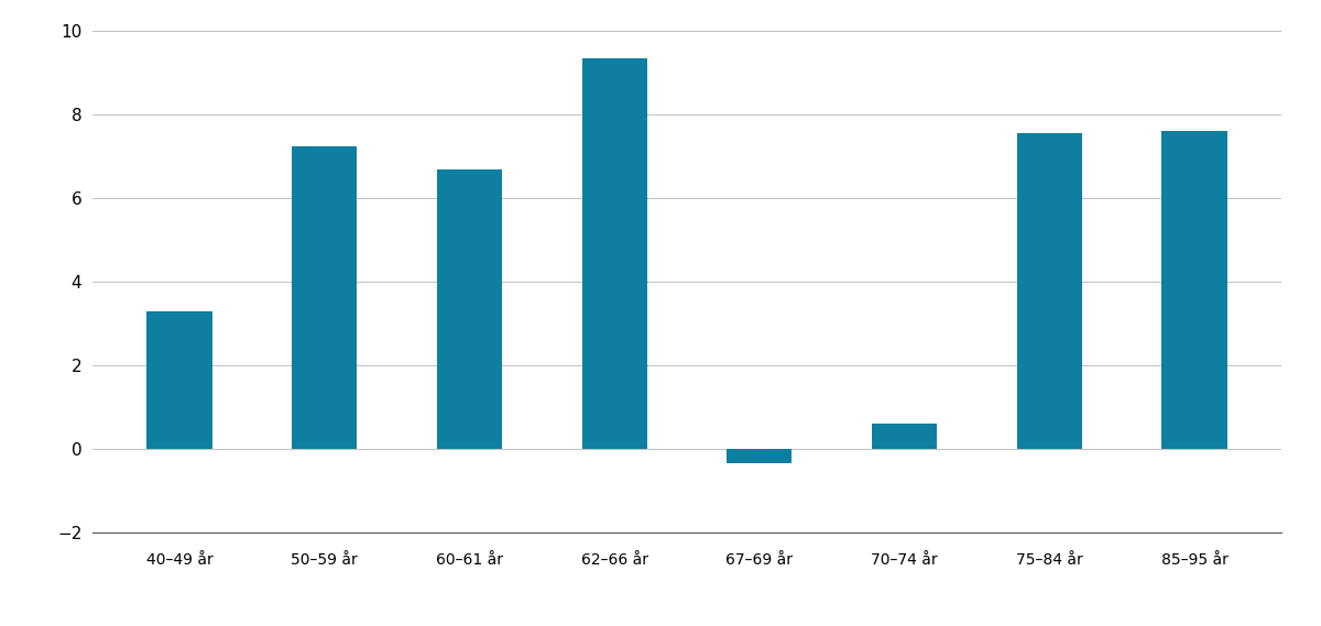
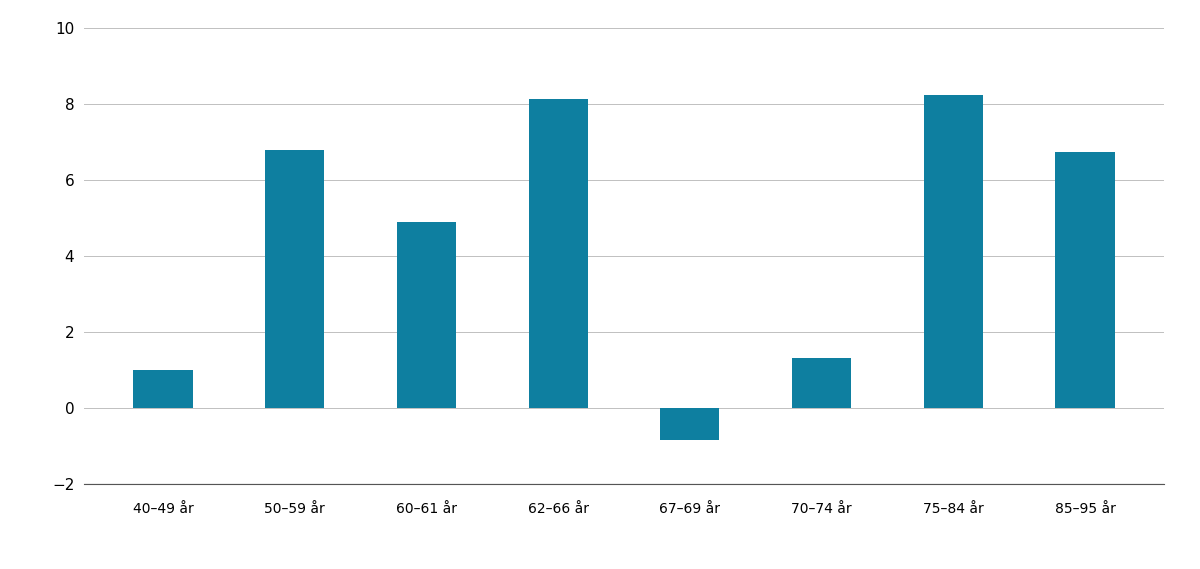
40–49 år: 3.30 -> 1.00
50–59 år: 7.25 -> 6.80
60–61 år: 6.70 -> 4.90
62–66 år: 9.35 -> 8.15
67–69 år: -0.35 -> -0.85
70–74 år: 0.60 -> 1.30
75–84 år: 7.55 -> 8.25
85–95 år: 7.60 -> 6.75
